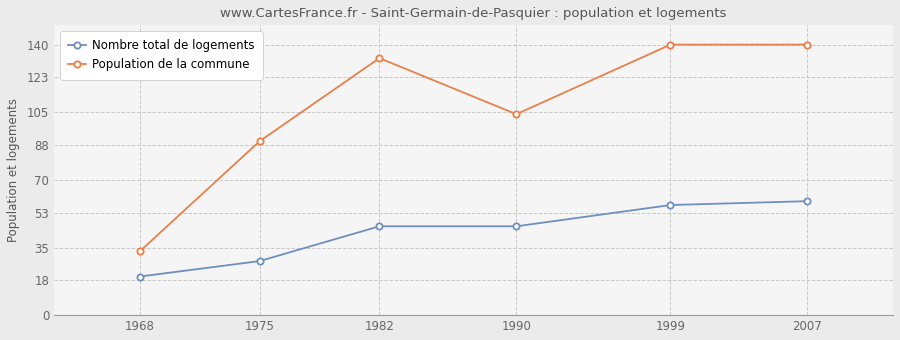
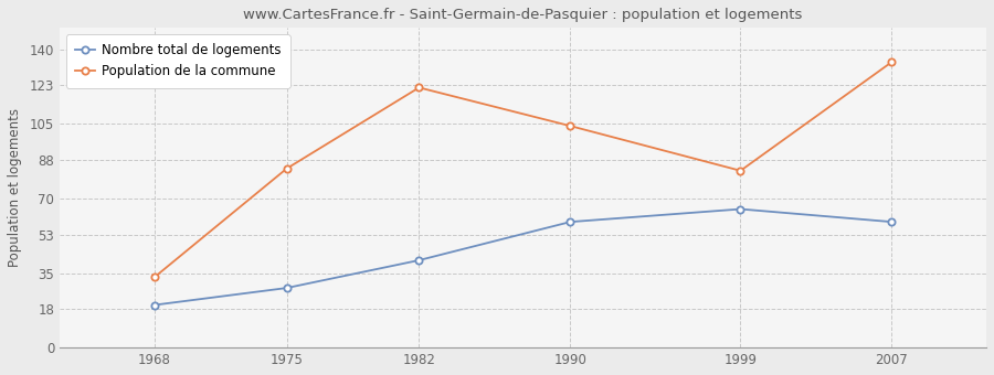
Population de la commune/1975: 90 -> 84
Nombre total de logements/1982: 46 -> 41
Population de la commune/1982: 133 -> 122
Nombre total de logements/1990: 46 -> 59
Nombre total de logements/1999: 57 -> 65
Population de la commune/1999: 140 -> 83
Population de la commune/2007: 140 -> 134
